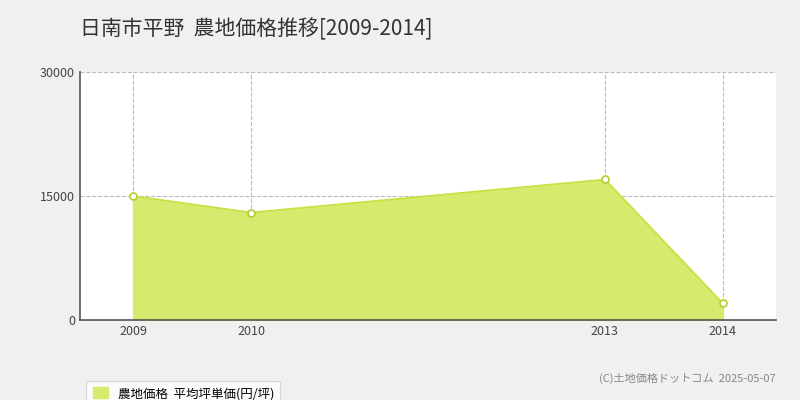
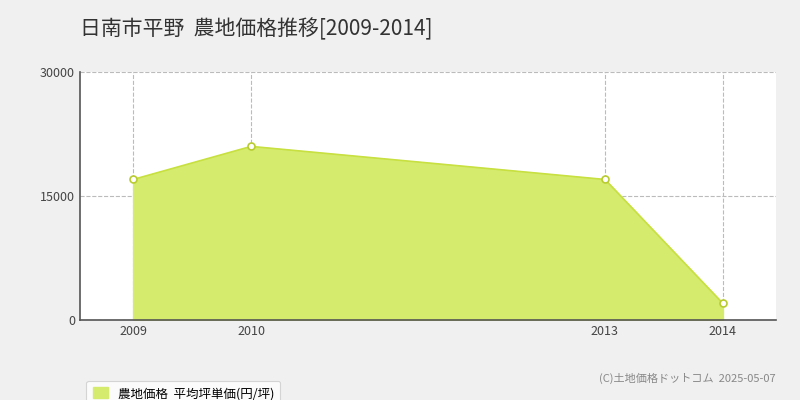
2009: 15000 -> 17000
2010: 13000 -> 21000
